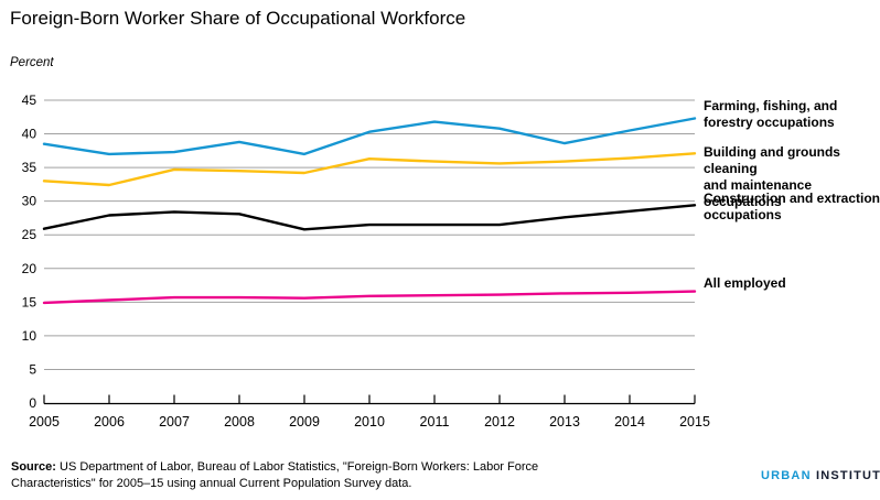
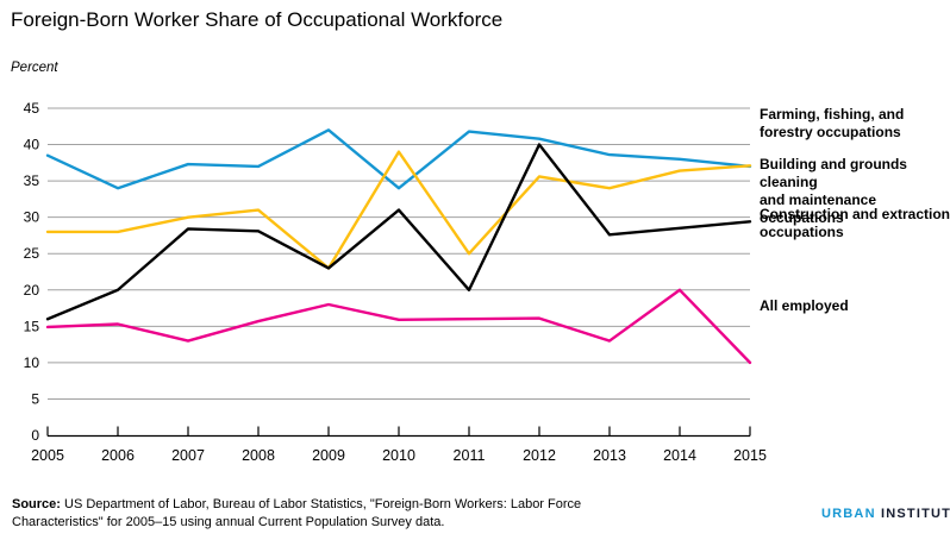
Building and grounds cleaning and maintenance occupations/2005: 33 -> 28
Construction and extraction occupations/2005: 26 -> 16
Farming, fishing, and forestry occupations/2006: 37 -> 34
Building and grounds cleaning and maintenance occupations/2006: 32 -> 28
Construction and extraction occupations/2006: 28 -> 20
Building and grounds cleaning and maintenance occupations/2007: 35 -> 30
All employed/2007: 16 -> 13
Farming, fishing, and forestry occupations/2008: 39 -> 37
Building and grounds cleaning and maintenance occupations/2008: 34 -> 31
Farming, fishing, and forestry occupations/2009: 37 -> 42
Building and grounds cleaning and maintenance occupations/2009: 34 -> 23
Construction and extraction occupations/2009: 26 -> 23
All employed/2009: 16 -> 18
Farming, fishing, and forestry occupations/2010: 40 -> 34
Building and grounds cleaning and maintenance occupations/2010: 36 -> 39
Construction and extraction occupations/2010: 26 -> 31
Building and grounds cleaning and maintenance occupations/2011: 36 -> 25
Construction and extraction occupations/2011: 26 -> 20
Construction and extraction occupations/2012: 26 -> 40
Building and grounds cleaning and maintenance occupations/2013: 36 -> 34
All employed/2013: 16 -> 13
Farming, fishing, and forestry occupations/2014: 40 -> 38
All employed/2014: 16 -> 20
Farming, fishing, and forestry occupations/2015: 42 -> 37
All employed/2015: 17 -> 10
